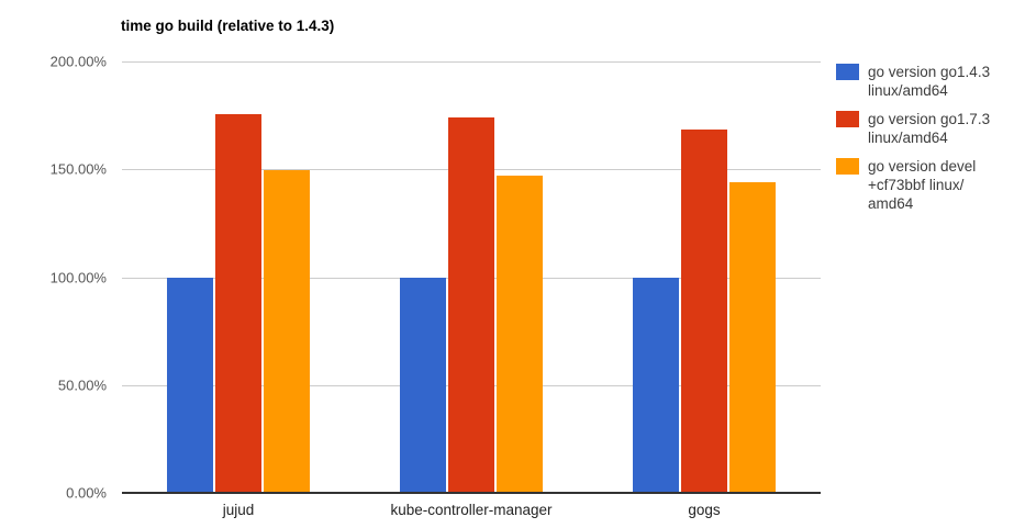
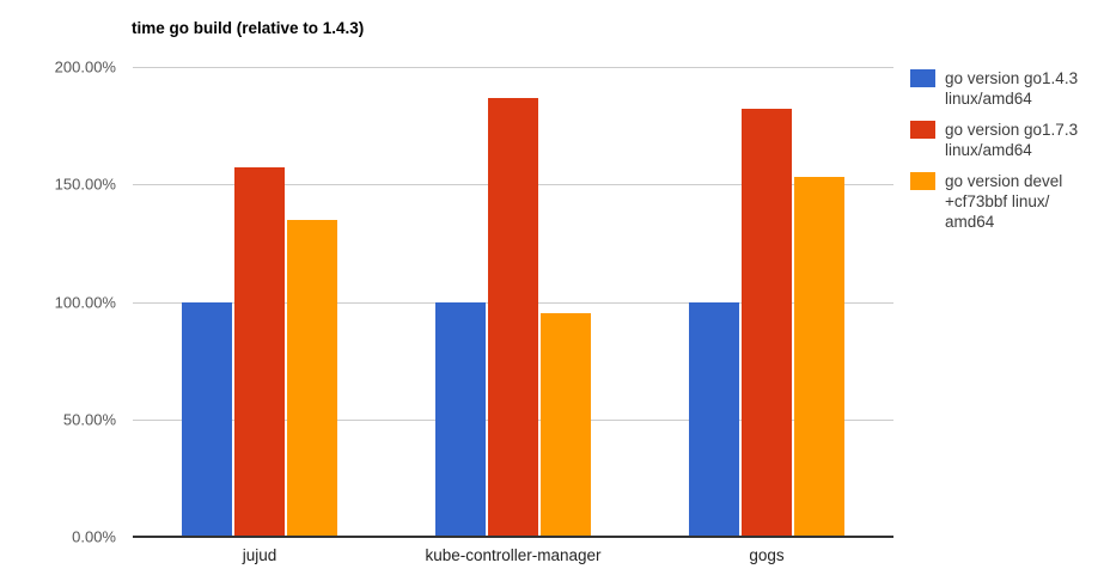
go version go1.7.3 linux/amd64/jujud: 176% -> 157%
go version devel +cf73bbf linux/amd64/jujud: 150% -> 135%
go version go1.7.3 linux/amd64/kube-controller-manager: 174% -> 187%
go version devel +cf73bbf linux/amd64/kube-controller-manager: 147% -> 95%
go version go1.7.3 linux/amd64/gogs: 168% -> 182%
go version devel +cf73bbf linux/amd64/gogs: 144% -> 153%
